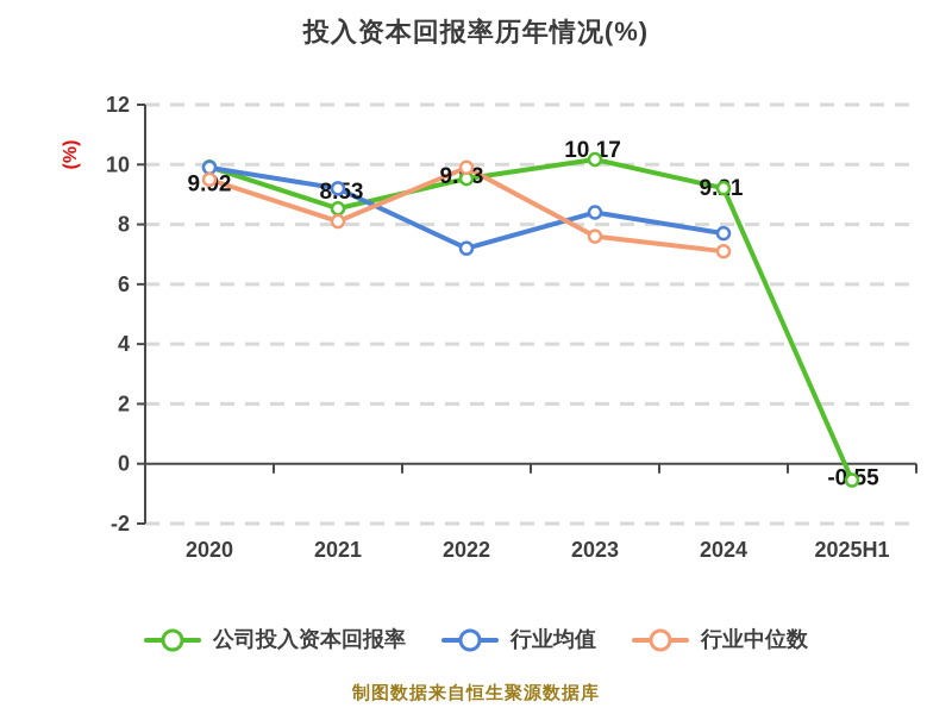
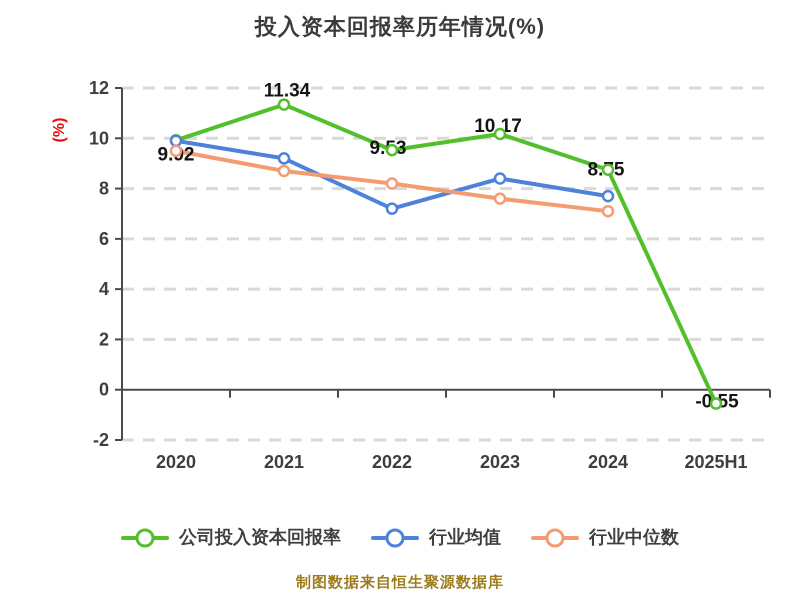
公司投入资本回报率/2021: 8.53 -> 11.34
行业中位数/2021: 8.1 -> 8.7
行业中位数/2022: 9.9 -> 8.2
公司投入资本回报率/2024: 9.21 -> 8.75
